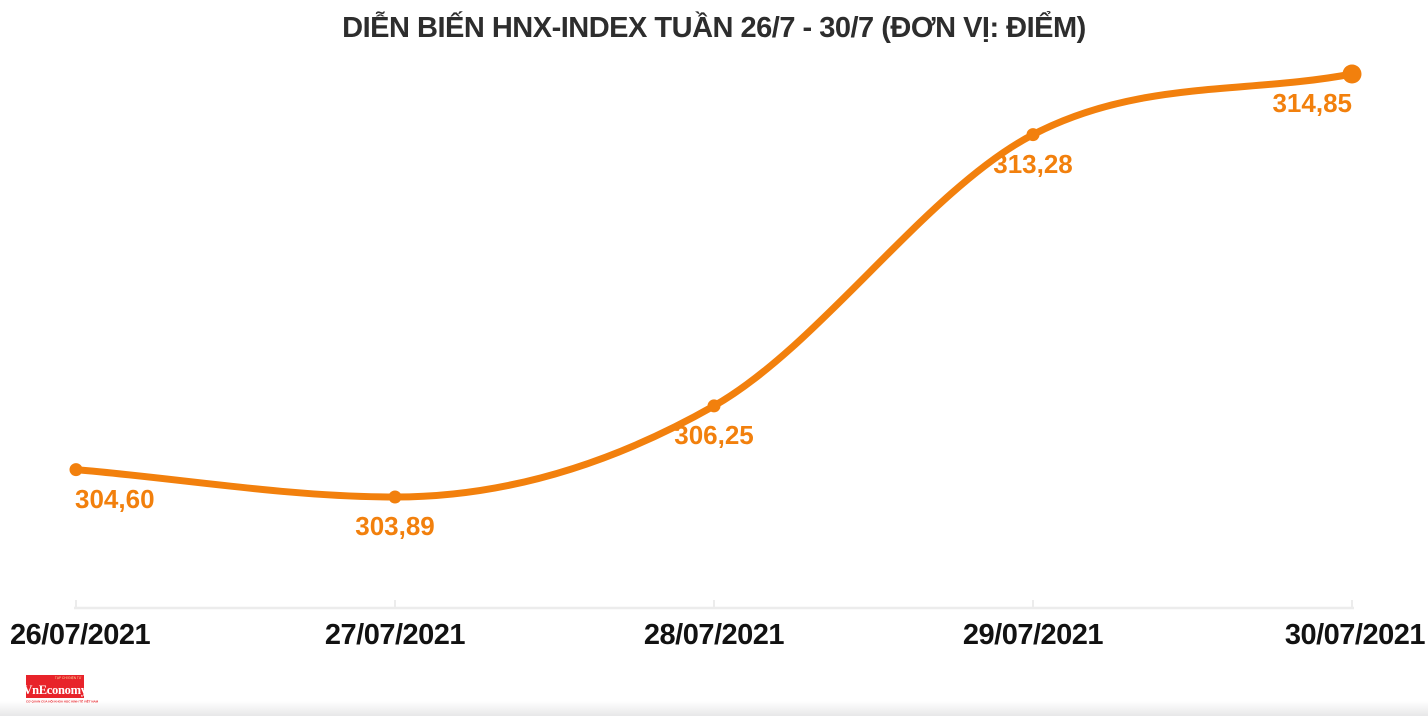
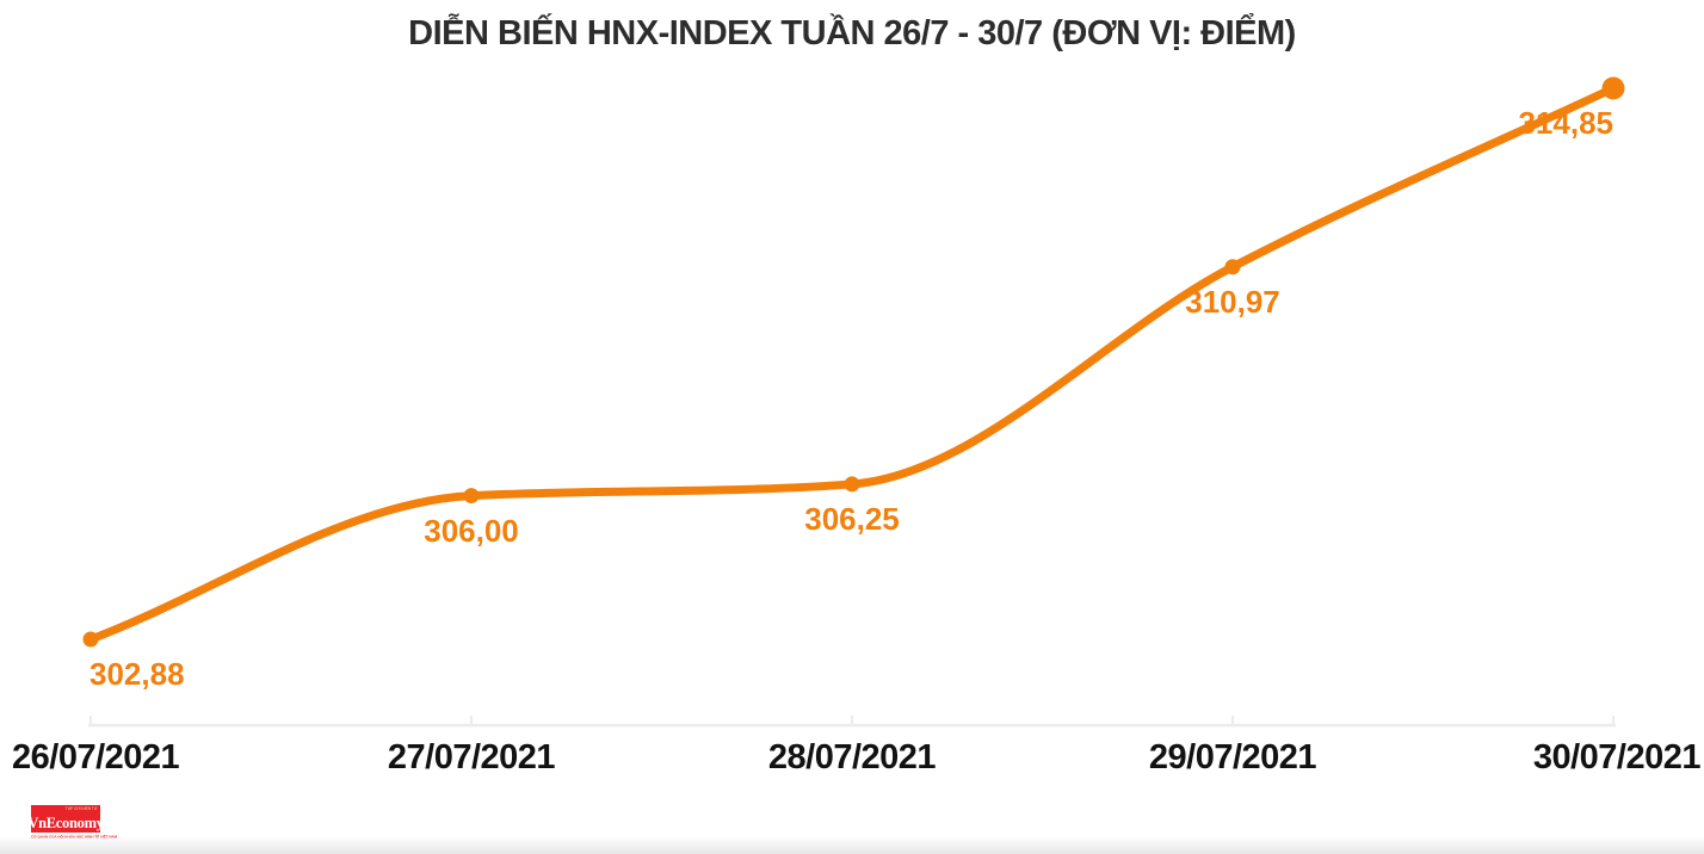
26/07/2021: 304,60 -> 302,88
27/07/2021: 303,89 -> 306,00
29/07/2021: 313,28 -> 310,97
